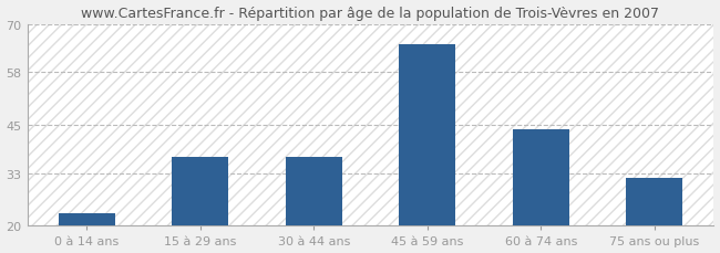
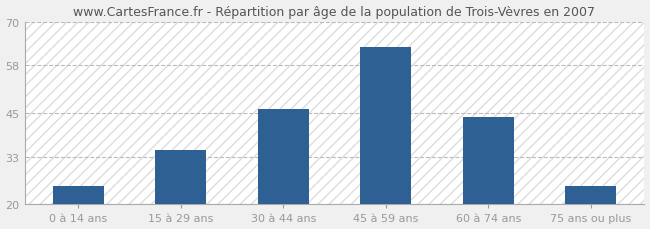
0 à 14 ans: 23 -> 25
15 à 29 ans: 37 -> 35
30 à 44 ans: 37 -> 46
45 à 59 ans: 65 -> 63
75 ans ou plus: 32 -> 25
